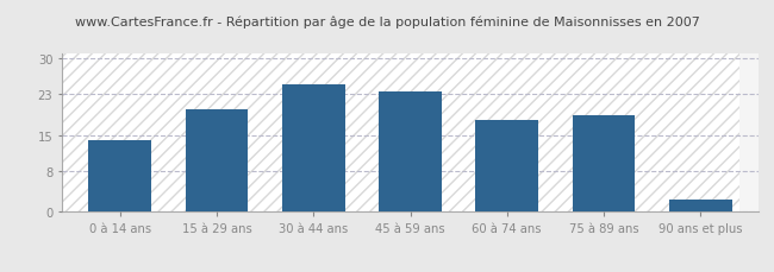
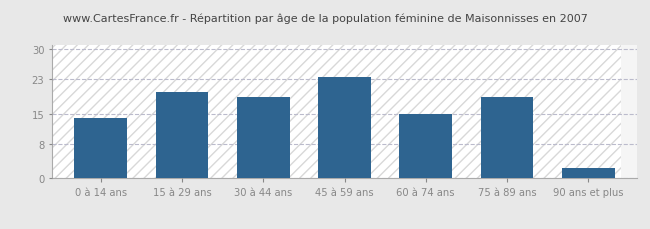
30 à 44 ans: 25.0 -> 19.0
60 à 74 ans: 18.0 -> 15.0
